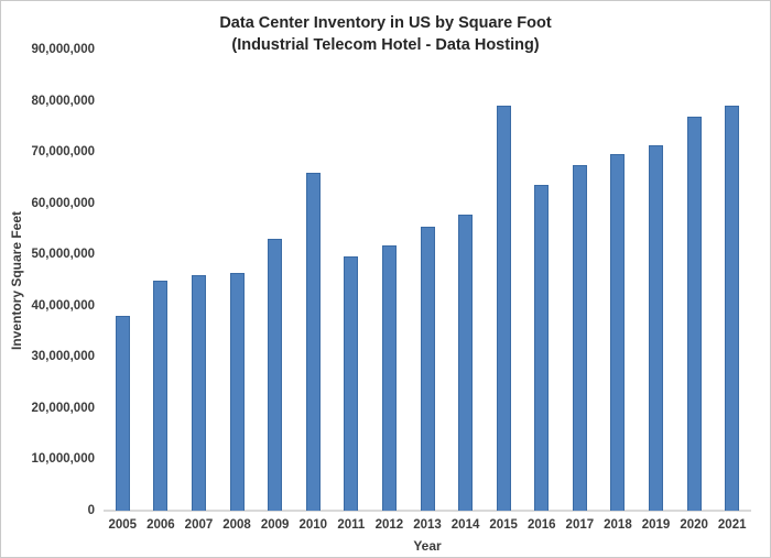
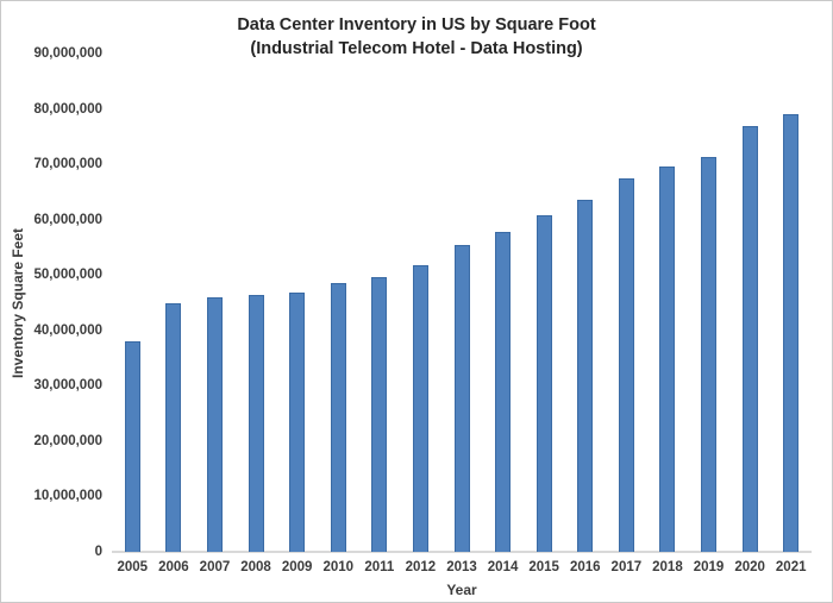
2009: 53000000 -> 47000000
2010: 66000000 -> 49000000
2015: 79000000 -> 61000000
